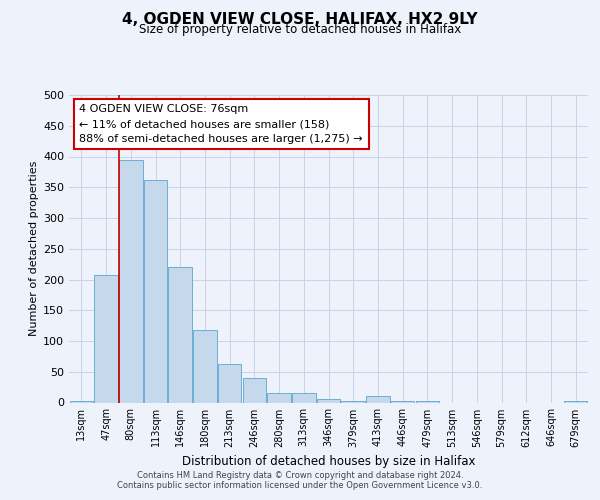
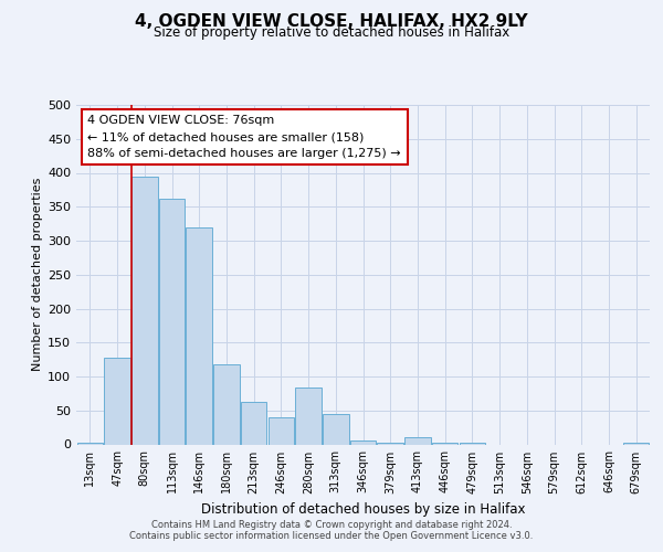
47sqm: 207 -> 128
146sqm: 220 -> 320
280sqm: 15 -> 84
313sqm: 15 -> 44
